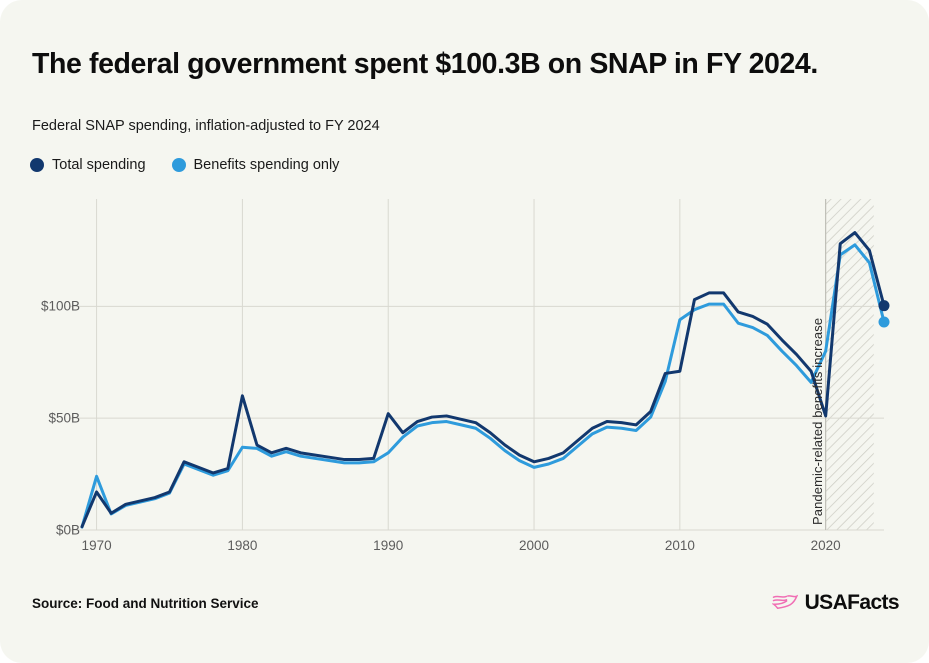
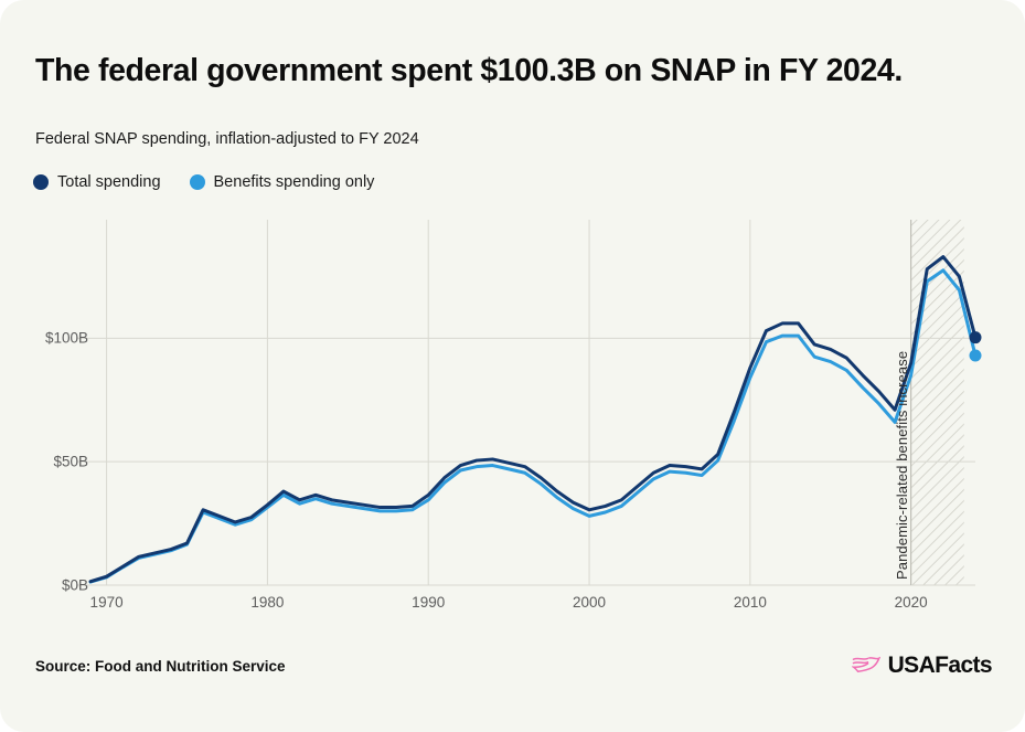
Total spending/1970: $17B -> $4B
Benefits spending only/1970: $24B -> $3B
Total spending/1980: $60B -> $32B
Benefits spending only/1980: $37B -> $32B
Total spending/1990: $52B -> $36B
Total spending/2010: $71B -> $88B
Benefits spending only/2010: $94B -> $84B
Total spending/2020: $51B -> $90B
Benefits spending only/2020: $80B -> $85B
